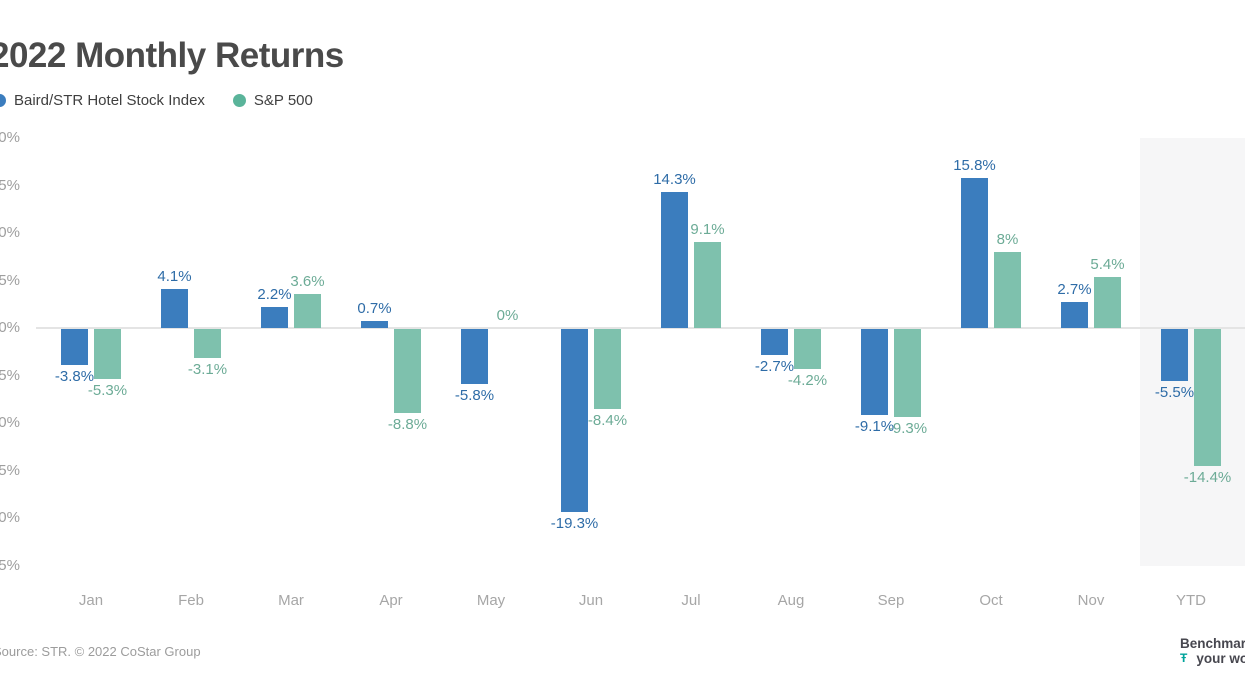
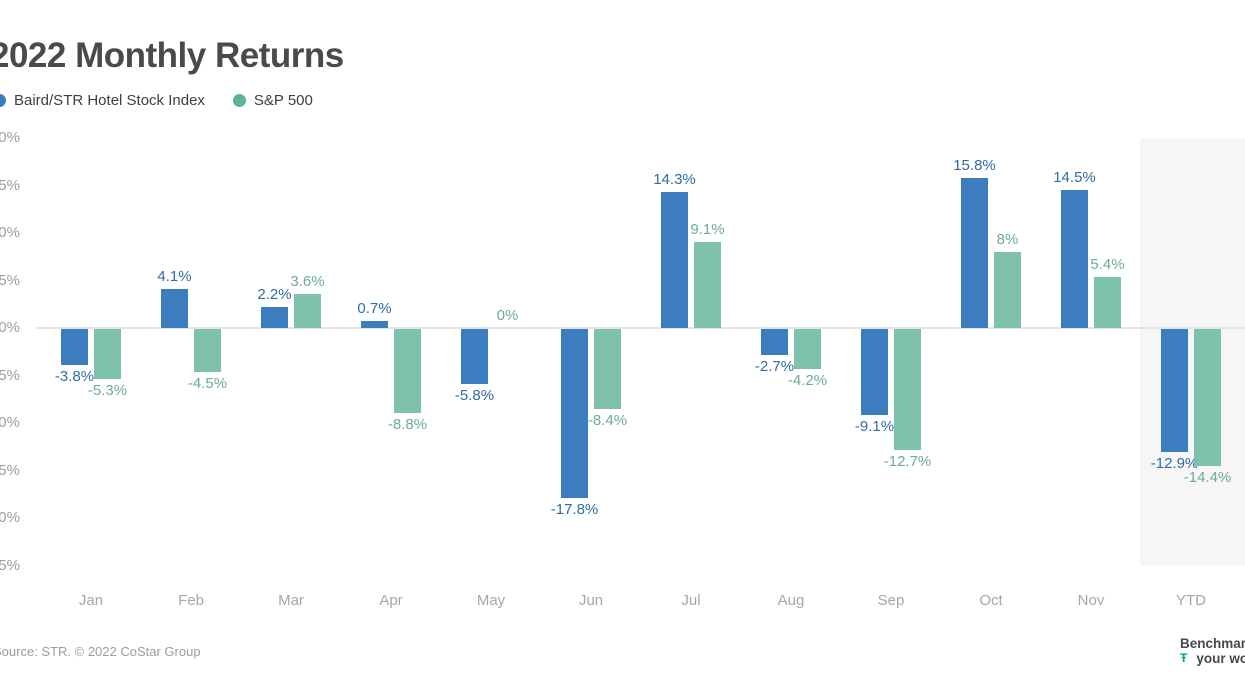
S&P 500/Feb: -3.1% -> -4.5%
Baird/STR Hotel Stock Index/Jun: -19.3% -> -17.8%
S&P 500/Sep: -9.3% -> -12.7%
Baird/STR Hotel Stock Index/Nov: 2.7% -> 14.5%
Baird/STR Hotel Stock Index/YTD: -5.5% -> -12.9%
